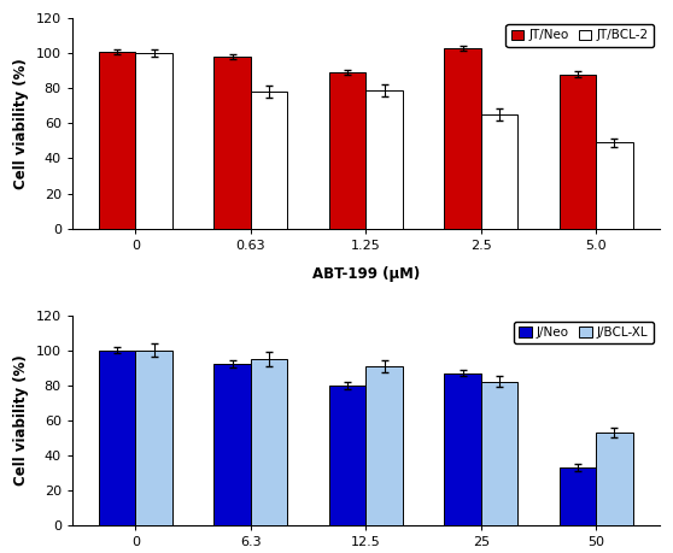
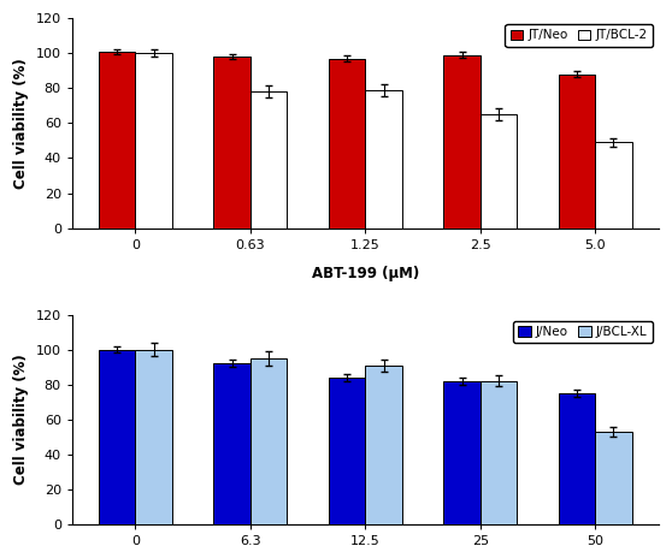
JT/Neo/1.25: 89 -> 97
JT/Neo/2.5: 103 -> 99
J/Neo/12.5: 80 -> 84
J/Neo/25: 87 -> 82
J/Neo/50: 33 -> 75
